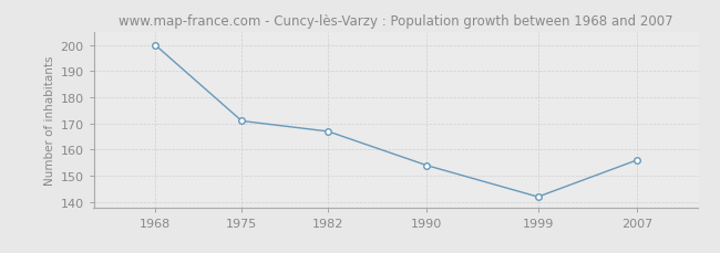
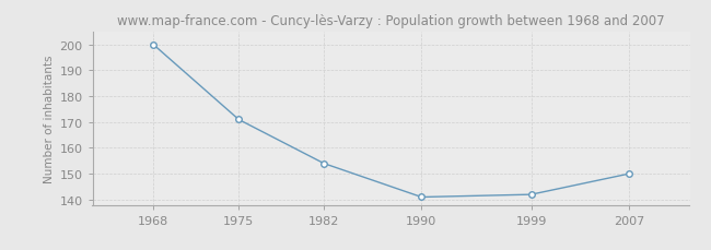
1982: 167 -> 154
1990: 154 -> 141
2007: 156 -> 150
